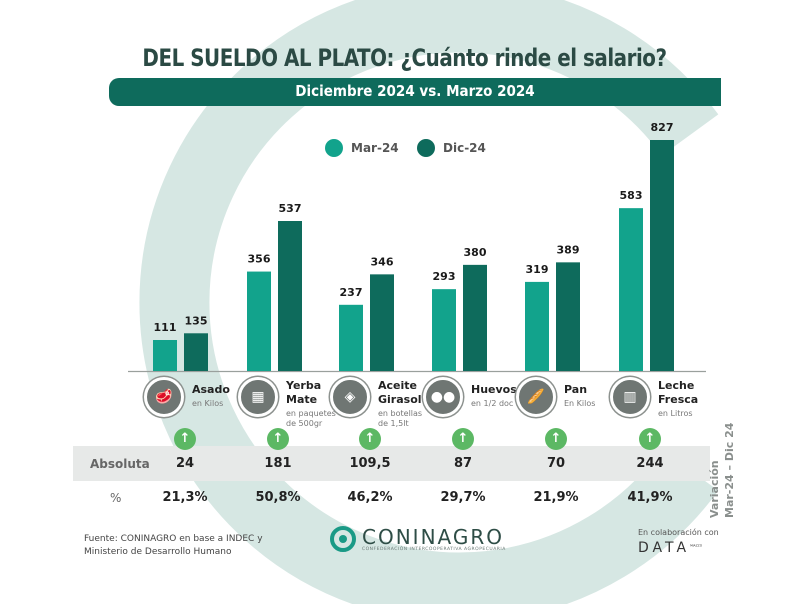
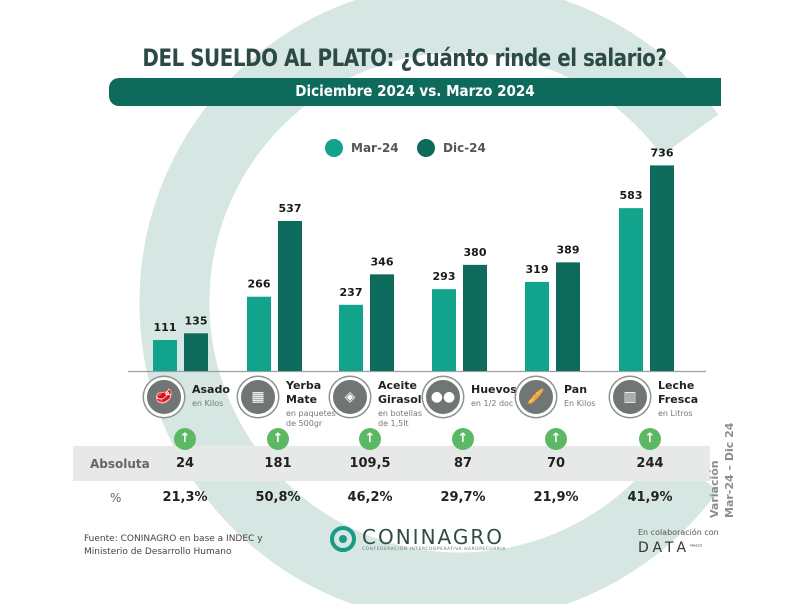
Mar-24/Yerba Mate: 356 -> 266
Dic-24/Leche Fresca: 827 -> 736
